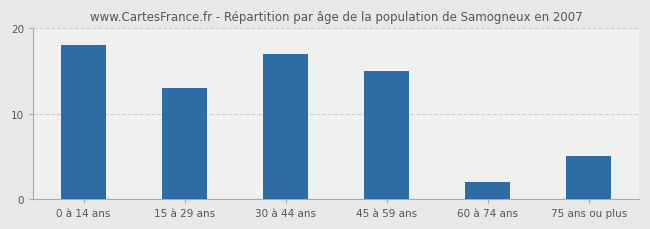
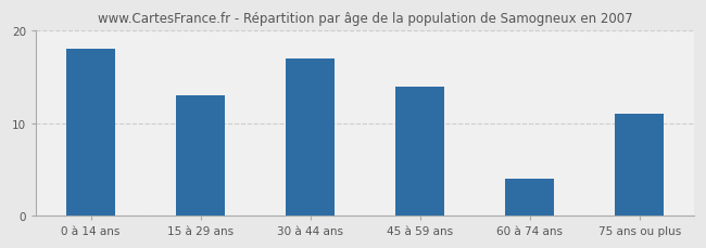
45 à 59 ans: 15 -> 14
60 à 74 ans: 2 -> 4
75 ans ou plus: 5 -> 11
